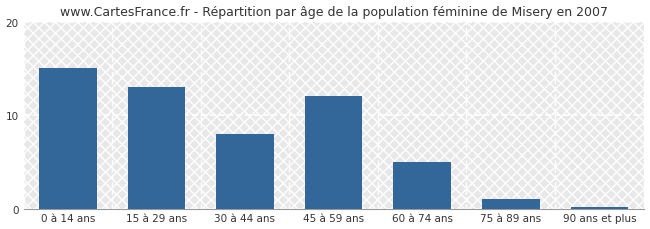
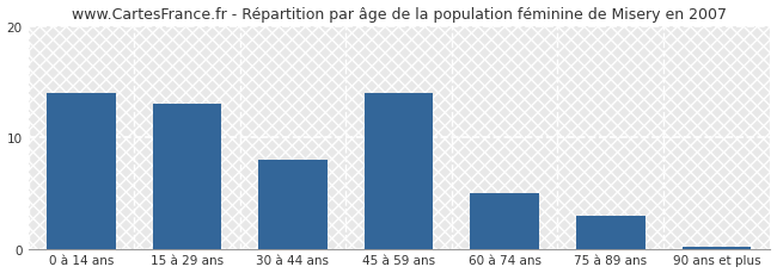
0 à 14 ans: 15.0 -> 14.0
45 à 59 ans: 12.0 -> 14.0
75 à 89 ans: 1.0 -> 3.0
